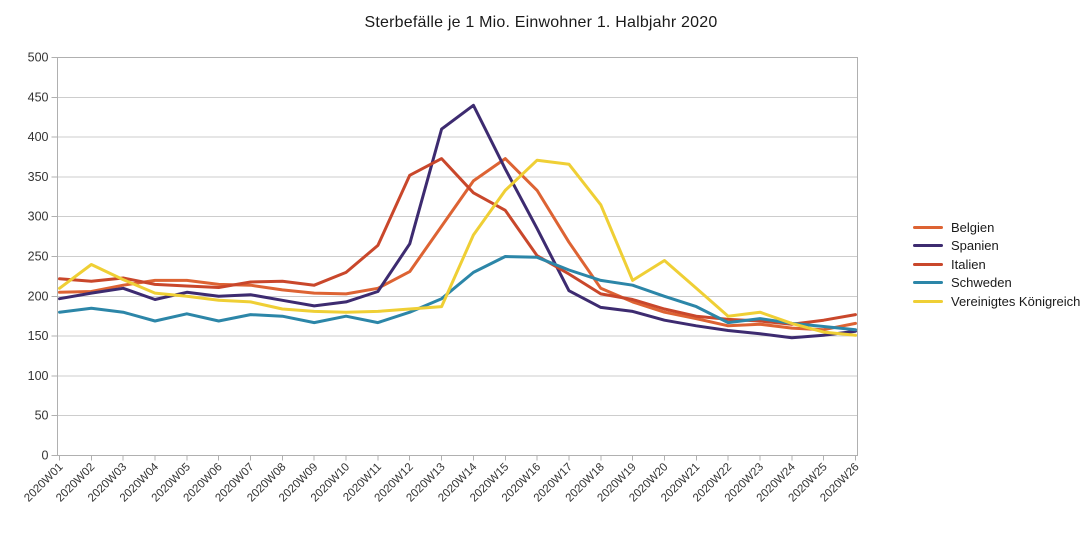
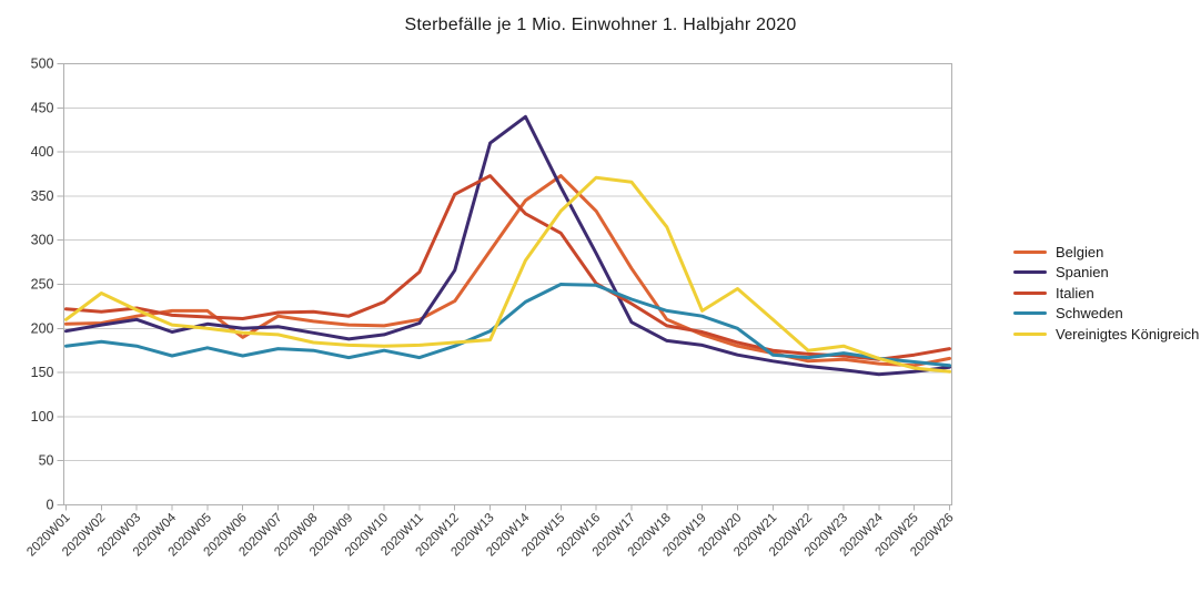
Belgien/2020W06: 220 -> 190
Schweden/2020W21: 190 -> 170
